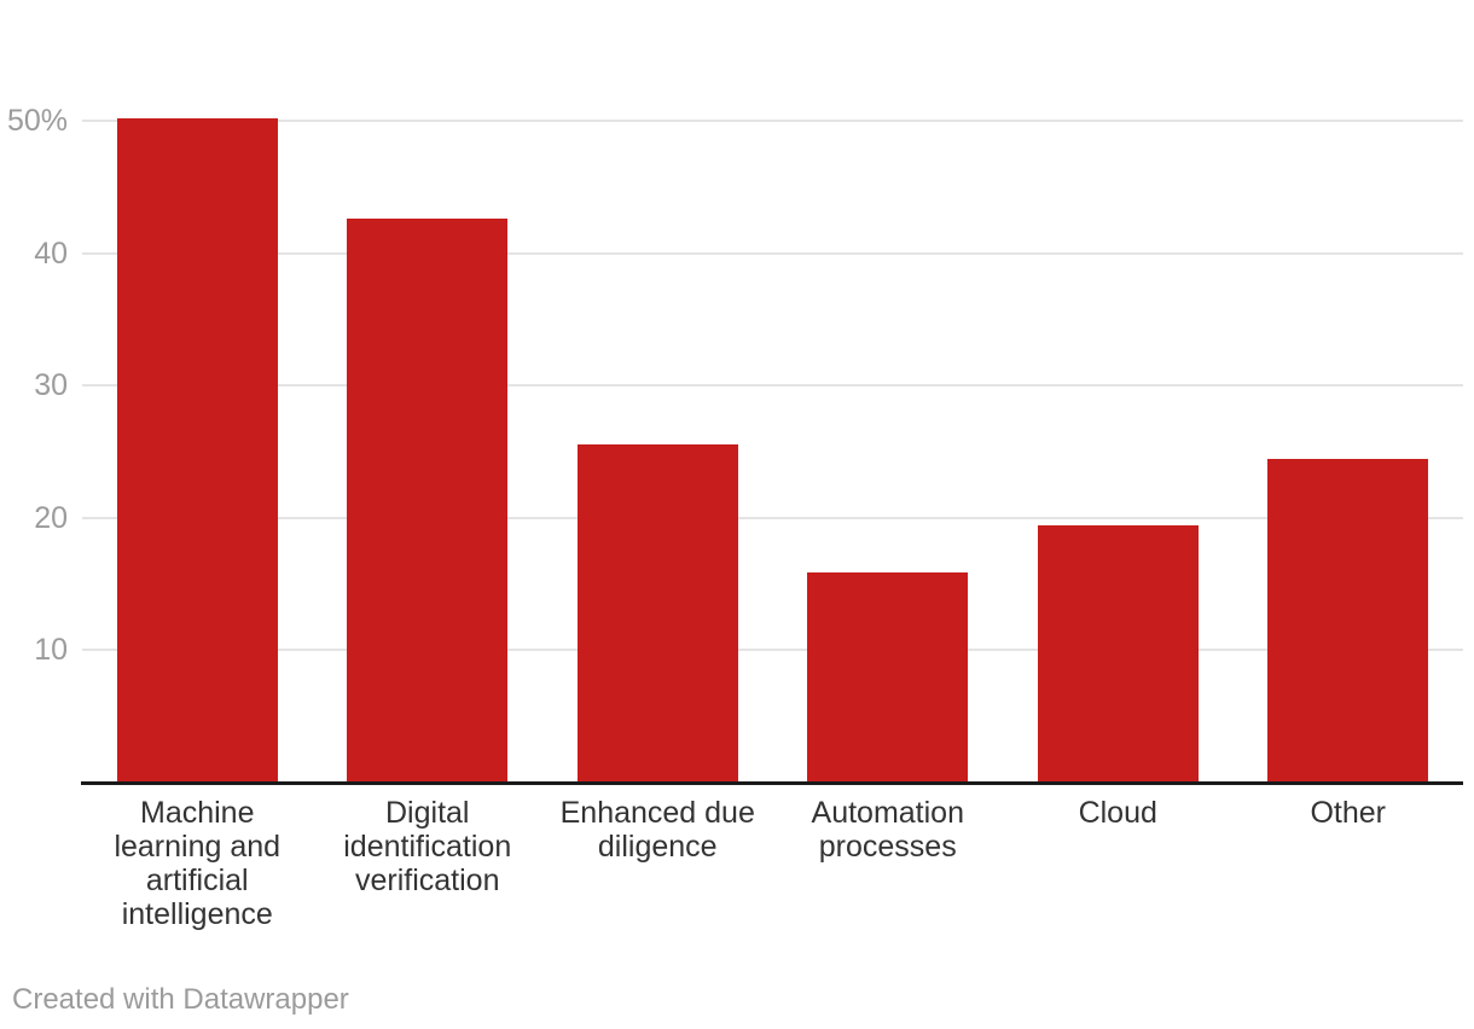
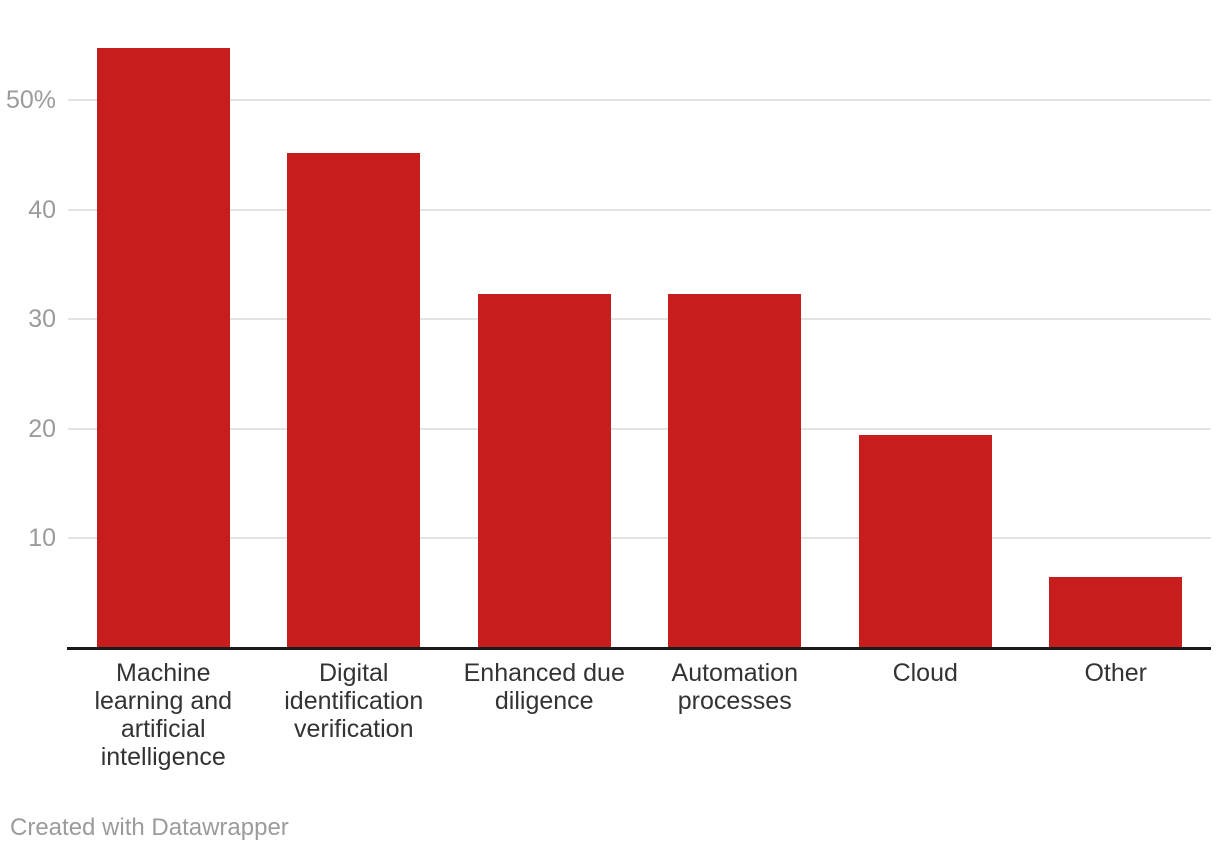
Machine learning and artificial intelligence: 50.2% -> 54.8%
Digital identification verification: 42.6% -> 45.2%
Enhanced due diligence: 25.6% -> 32.3%
Automation processes: 15.9% -> 32.3%
Other: 24.5% -> 6.5%
